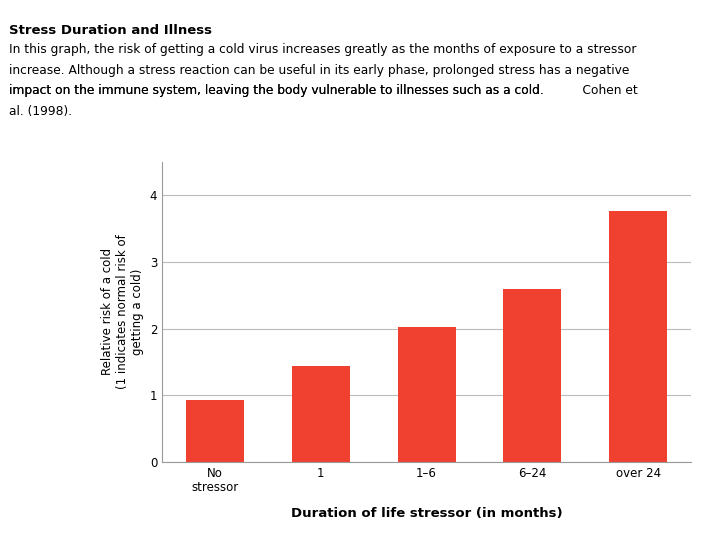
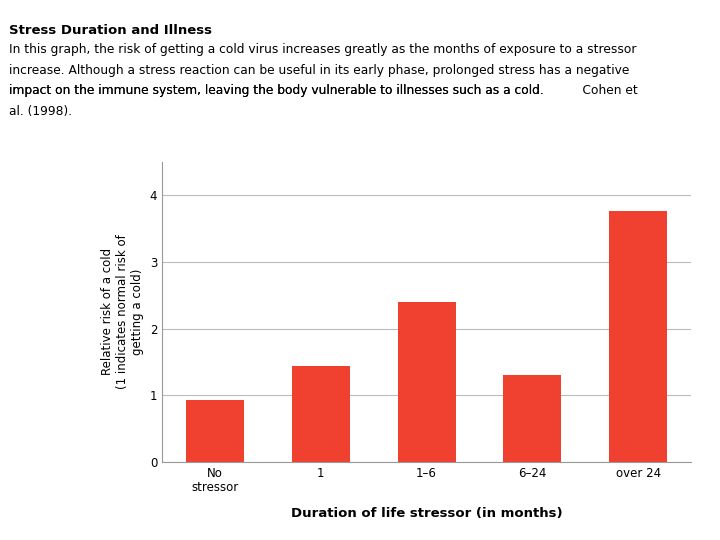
1–6: 2.02 -> 2.40
6–24: 2.60 -> 1.30
